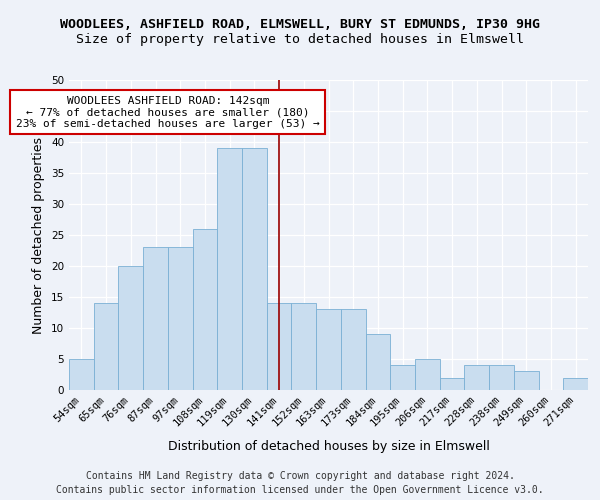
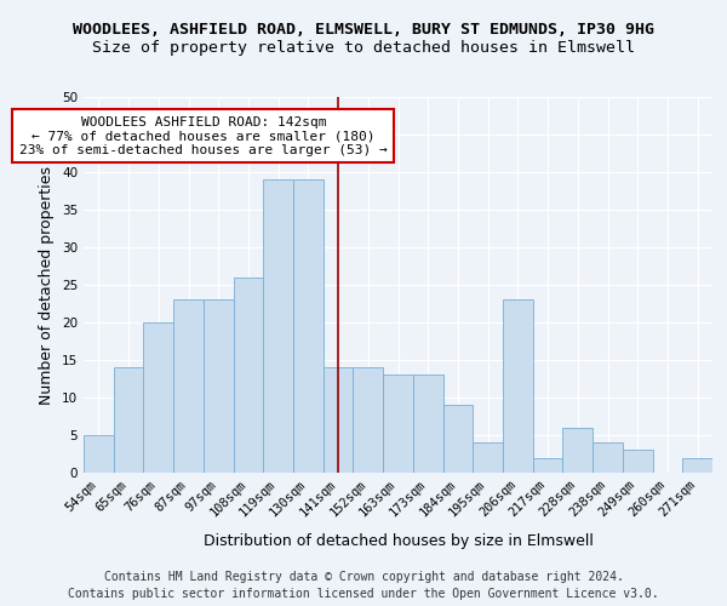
206sqm: 5 -> 23
228sqm: 4 -> 6
